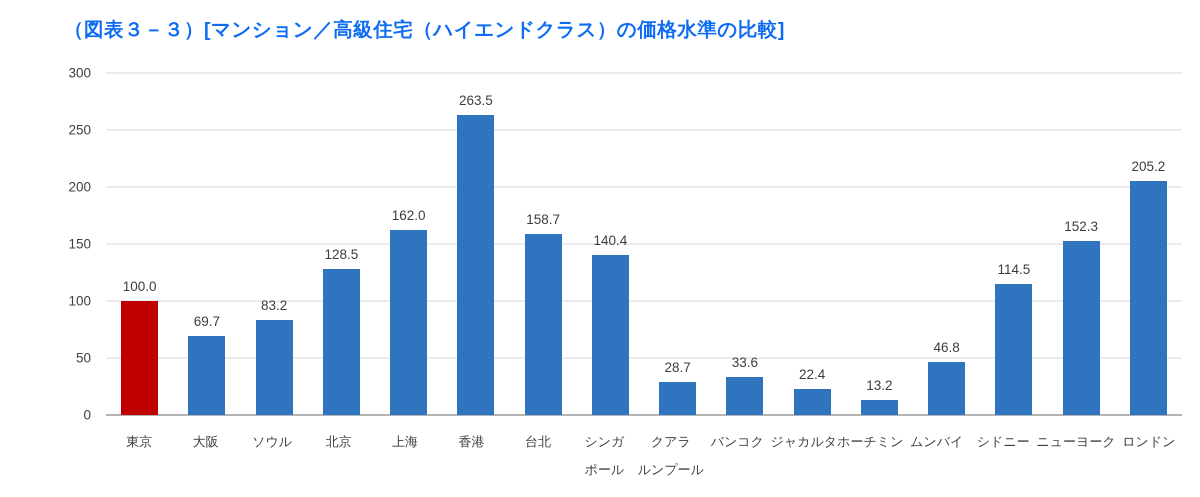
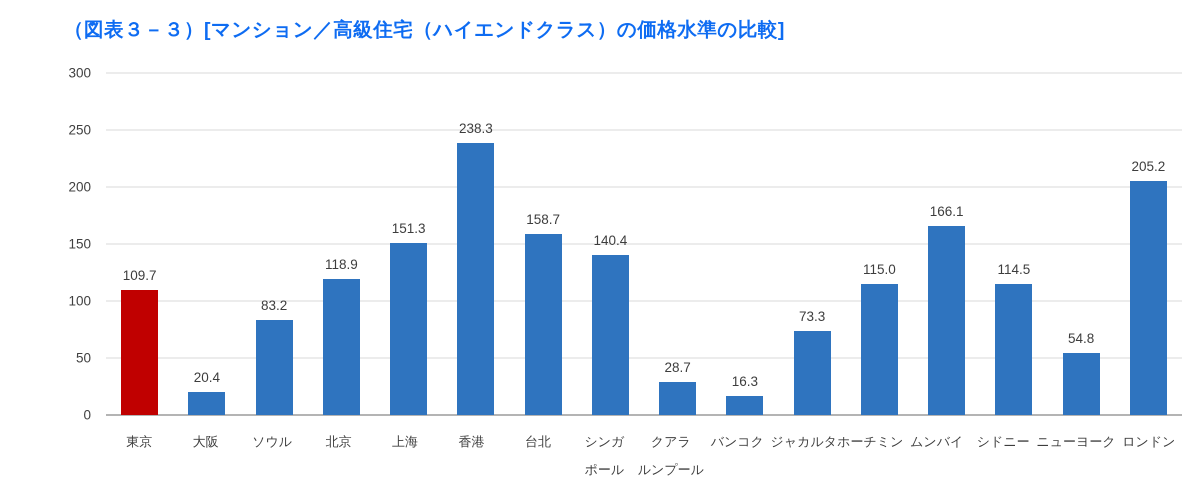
東京: 100.0 -> 109.7
大阪: 69.7 -> 20.4
北京: 128.5 -> 118.9
上海: 162.0 -> 151.3
香港: 263.5 -> 238.3
バンコク: 33.6 -> 16.3
ジャカルタ: 22.4 -> 73.3
ホーチミン: 13.2 -> 115.0
ムンバイ: 46.8 -> 166.1
ニューヨーク: 152.3 -> 54.8
